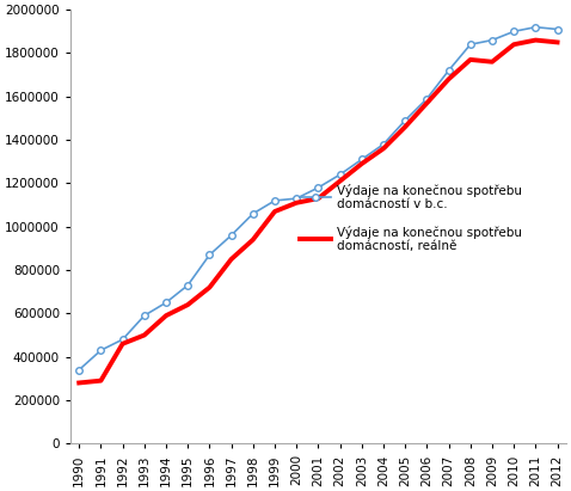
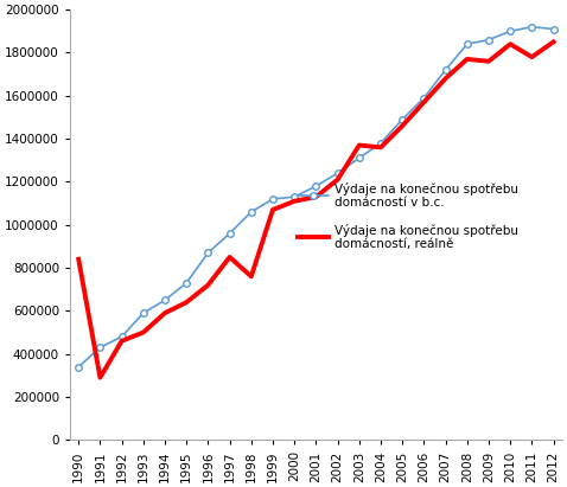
Výdaje na konečnou spotřebu domácností, reálně/1990: 280000 -> 840000
Výdaje na konečnou spotřebu domácností, reálně/1998: 940000 -> 760000
Výdaje na konečnou spotřebu domácností, reálně/2003: 1290000 -> 1370000
Výdaje na konečnou spotřebu domácností, reálně/2011: 1860000 -> 1780000
